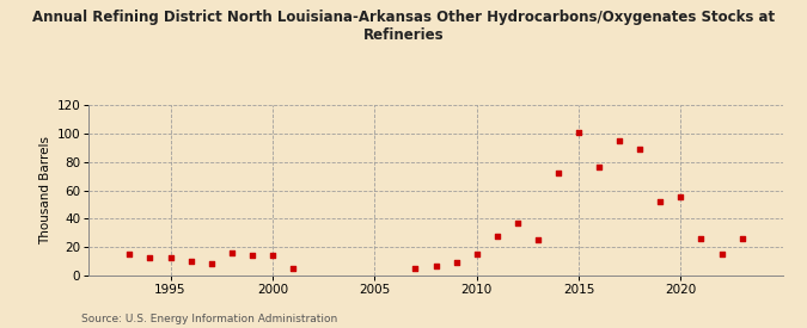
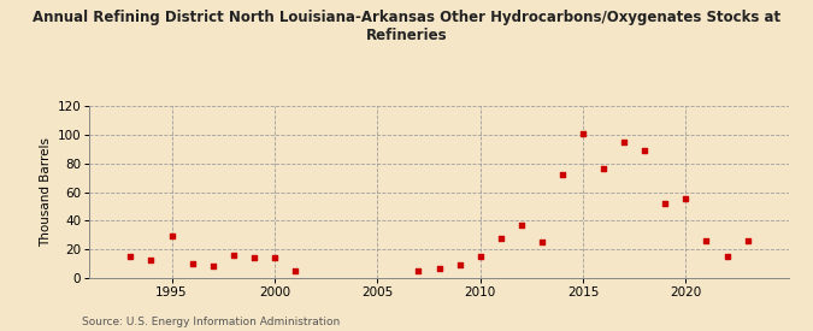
1995: 13 -> 29
